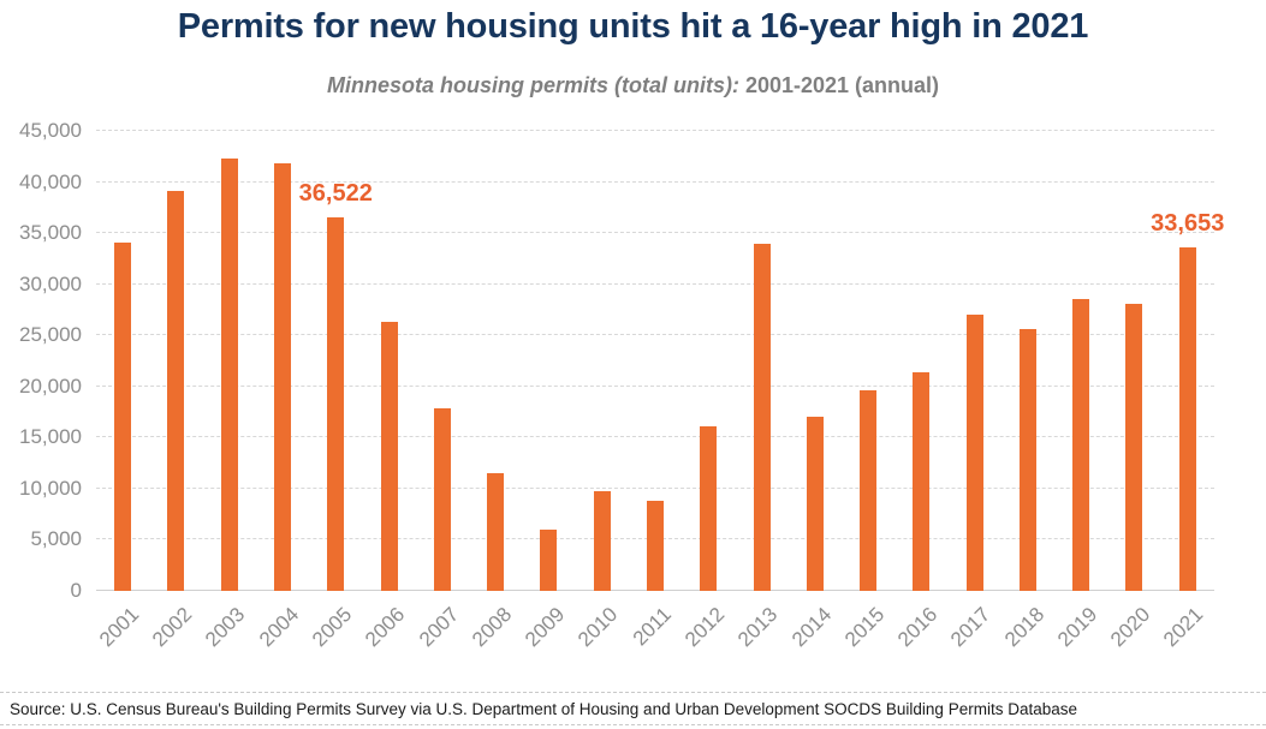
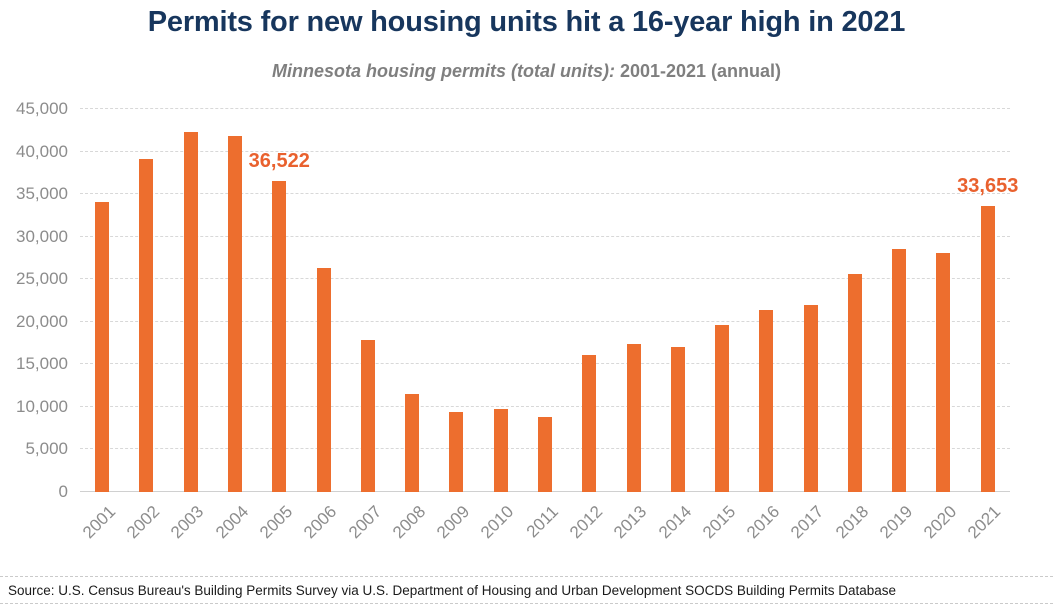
2009: 6000 -> 9000
2013: 34000 -> 17000
2017: 27000 -> 22000
